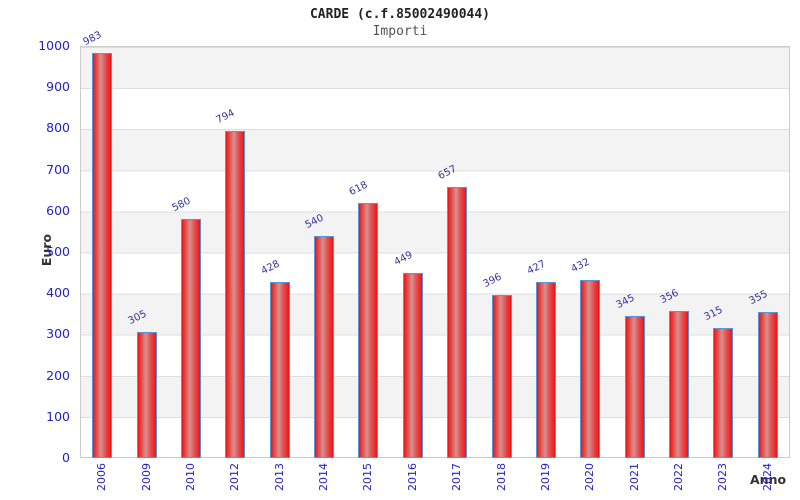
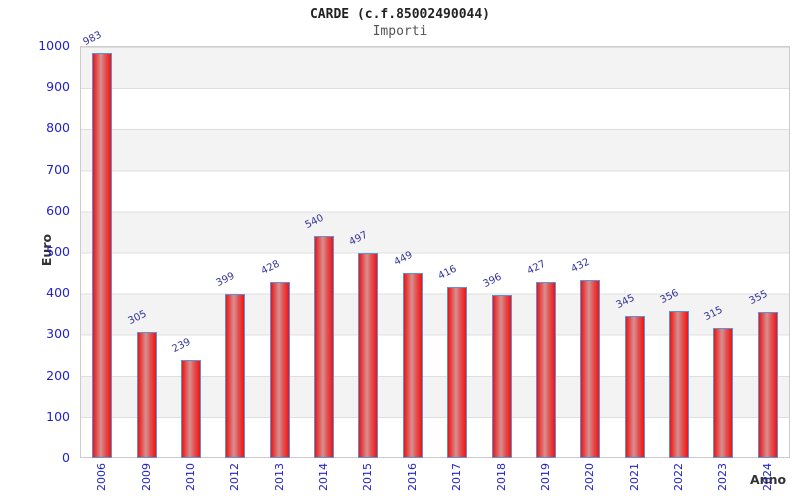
2010: 580 -> 239
2012: 794 -> 399
2015: 618 -> 497
2017: 657 -> 416
